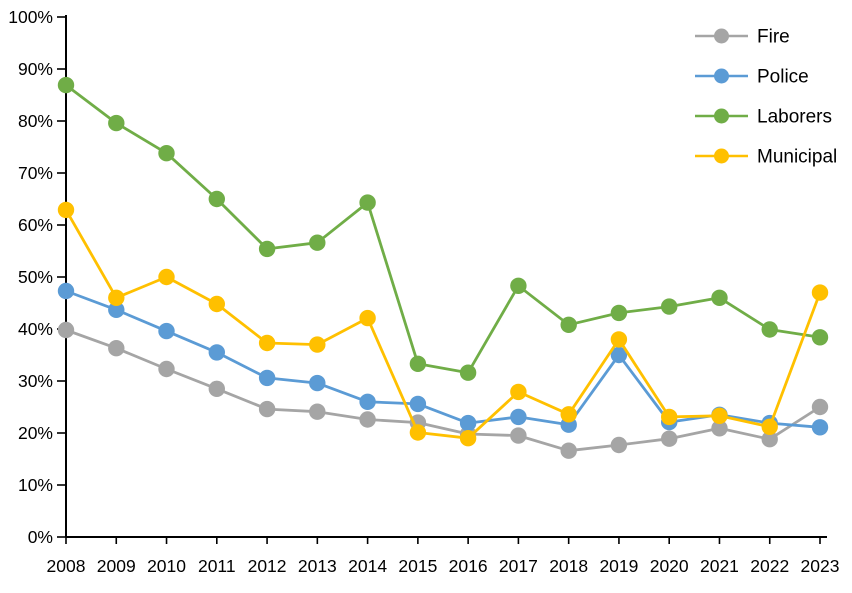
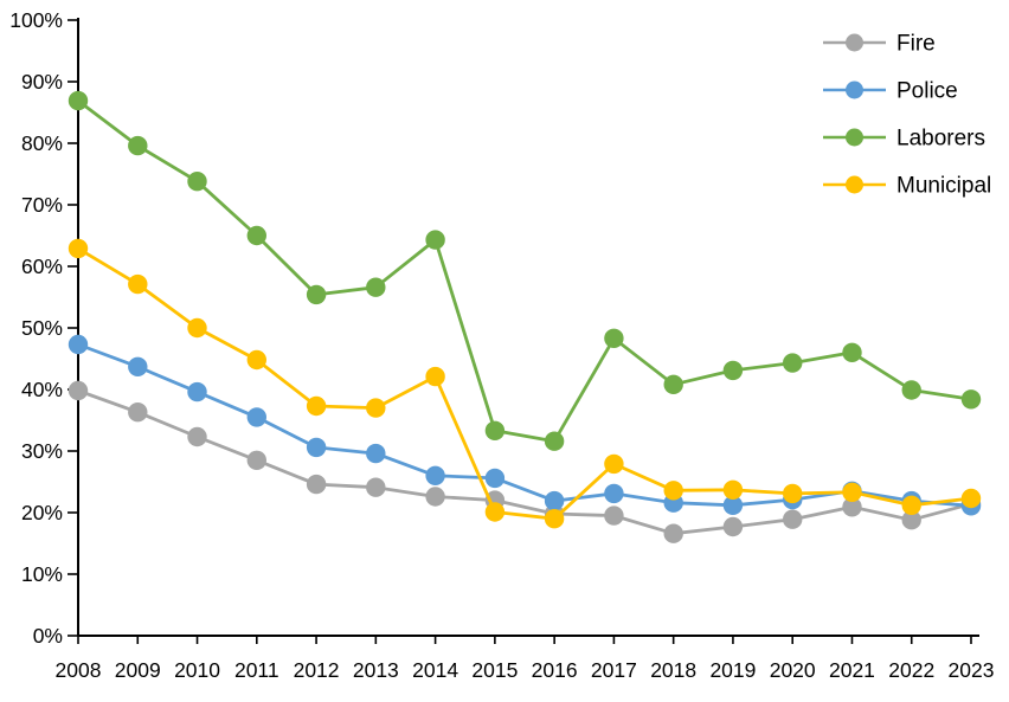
Municipal/2009: 46% -> 57%
Police/2019: 35% -> 21%
Municipal/2019: 38% -> 24%
Fire/2023: 25% -> 21%
Municipal/2023: 47% -> 22%
